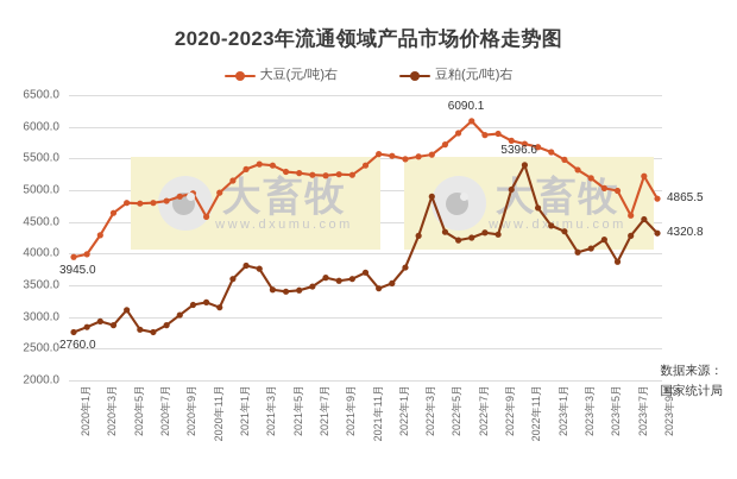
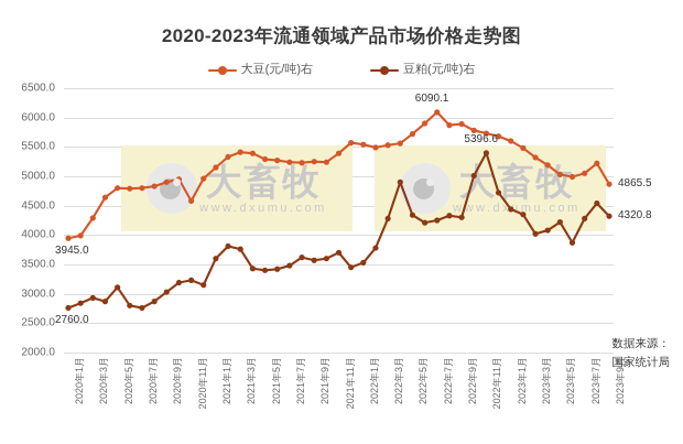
大豆(元/吨)右/2023年7月: 4600 -> 5000
